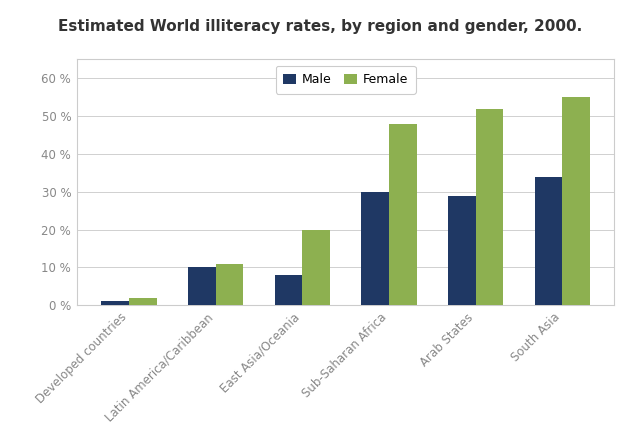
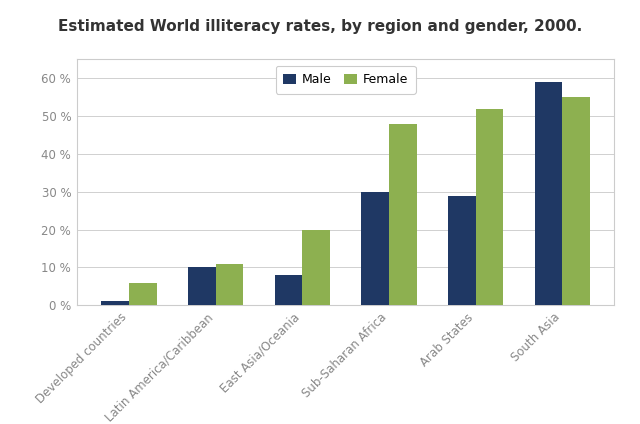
Female/Developed countries: 2 % -> 6 %
Male/South Asia: 34 % -> 59 %
